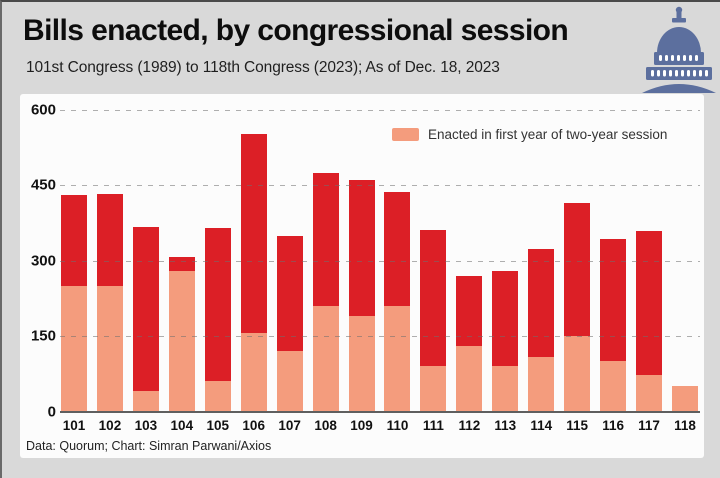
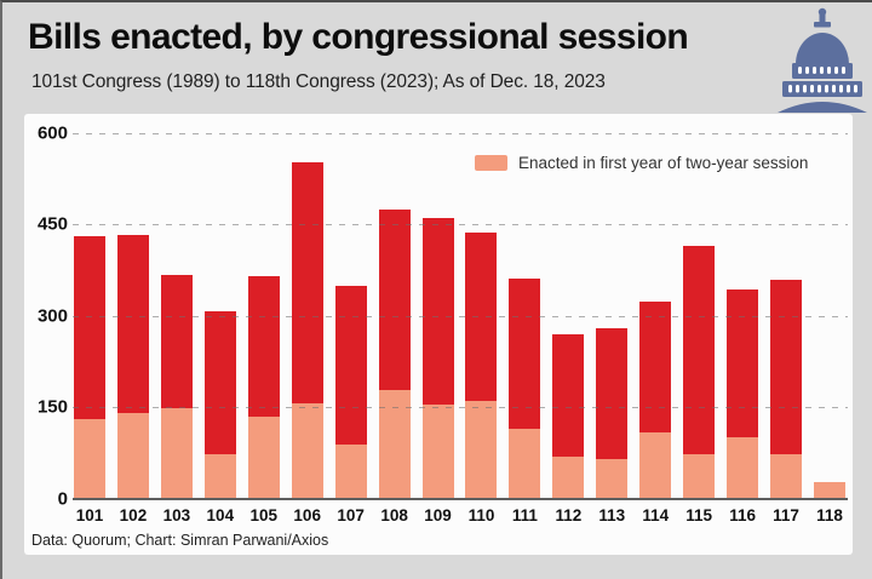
Enacted in first year of two-year session/101: 250 -> 130
Enacted in first year of two-year session/102: 250 -> 140
Enacted in first year of two-year session/103: 40 -> 150
Enacted in first year of two-year session/104: 280 -> 70
Enacted in first year of two-year session/105: 60 -> 140
Enacted in first year of two-year session/107: 120 -> 90
Enacted in first year of two-year session/108: 210 -> 180
Enacted in first year of two-year session/109: 190 -> 160
Enacted in first year of two-year session/110: 210 -> 160
Enacted in first year of two-year session/111: 90 -> 110
Enacted in first year of two-year session/112: 130 -> 70
Enacted in first year of two-year session/113: 90 -> 60
Enacted in first year of two-year session/115: 150 -> 70
Enacted in first year of two-year session/118: 50 -> 30
